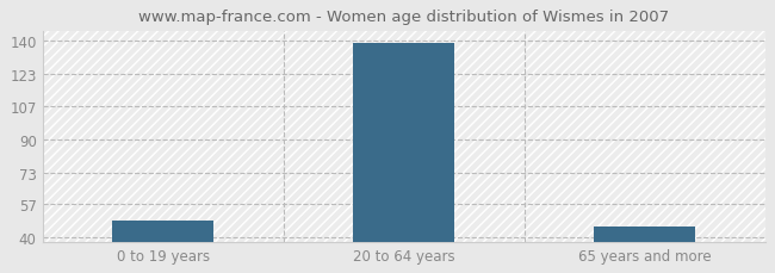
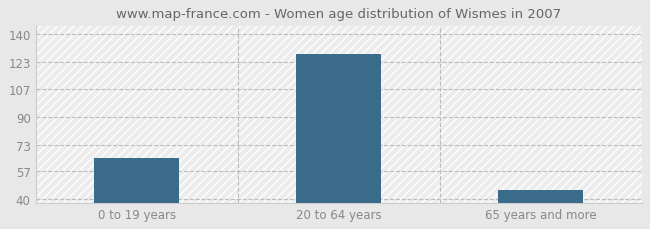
0 to 19 years: 49 -> 65
20 to 64 years: 139 -> 128
